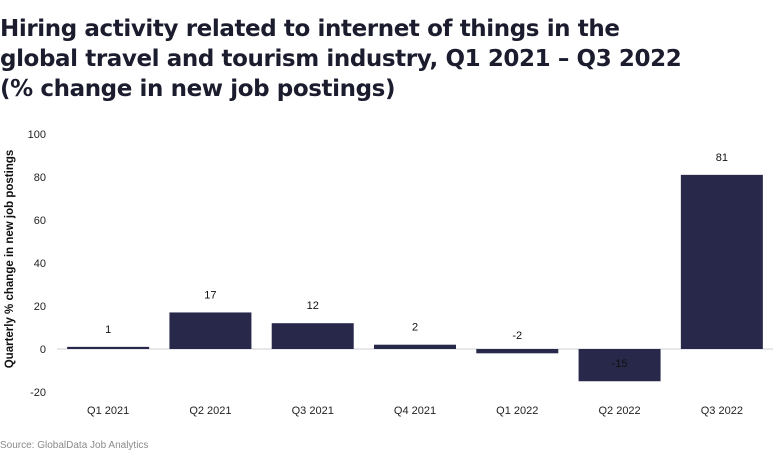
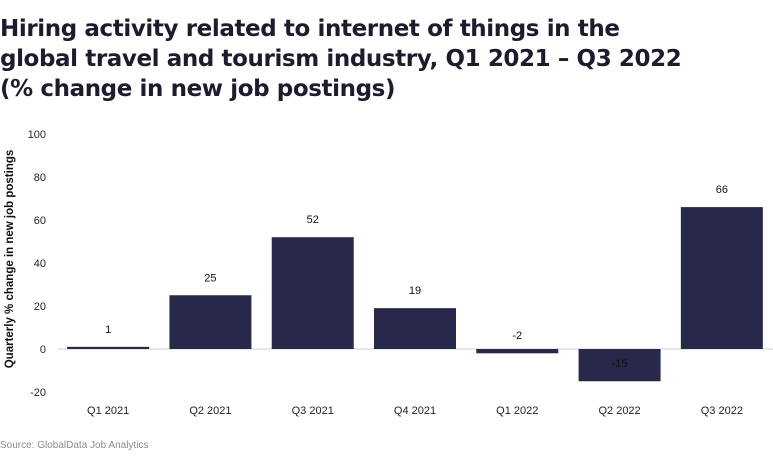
Q2 2021: 17 -> 25
Q3 2021: 12 -> 52
Q4 2021: 2 -> 19
Q3 2022: 81 -> 66
